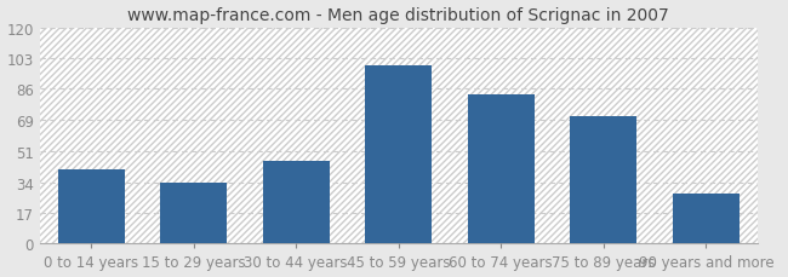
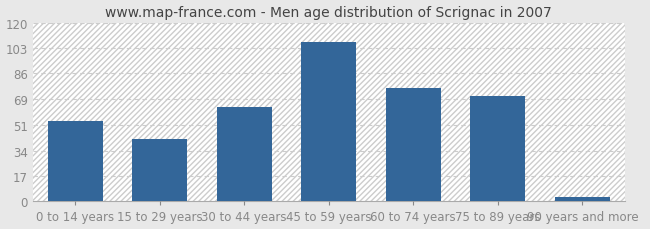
0 to 14 years: 41 -> 54
15 to 29 years: 34 -> 42
30 to 44 years: 46 -> 63
45 to 59 years: 99 -> 107
60 to 74 years: 83 -> 76
90 years and more: 28 -> 3
